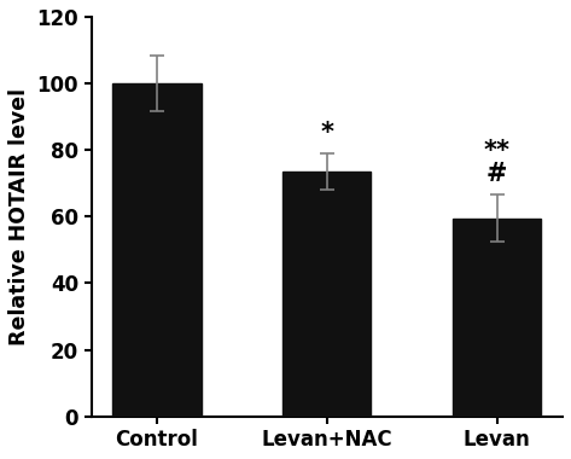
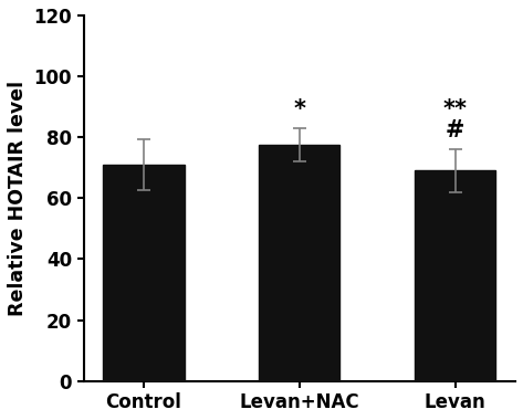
Control: 100.0 -> 71.0
Levan+NAC: 73.5 -> 77.5
Levan: 59.5 -> 69.0
